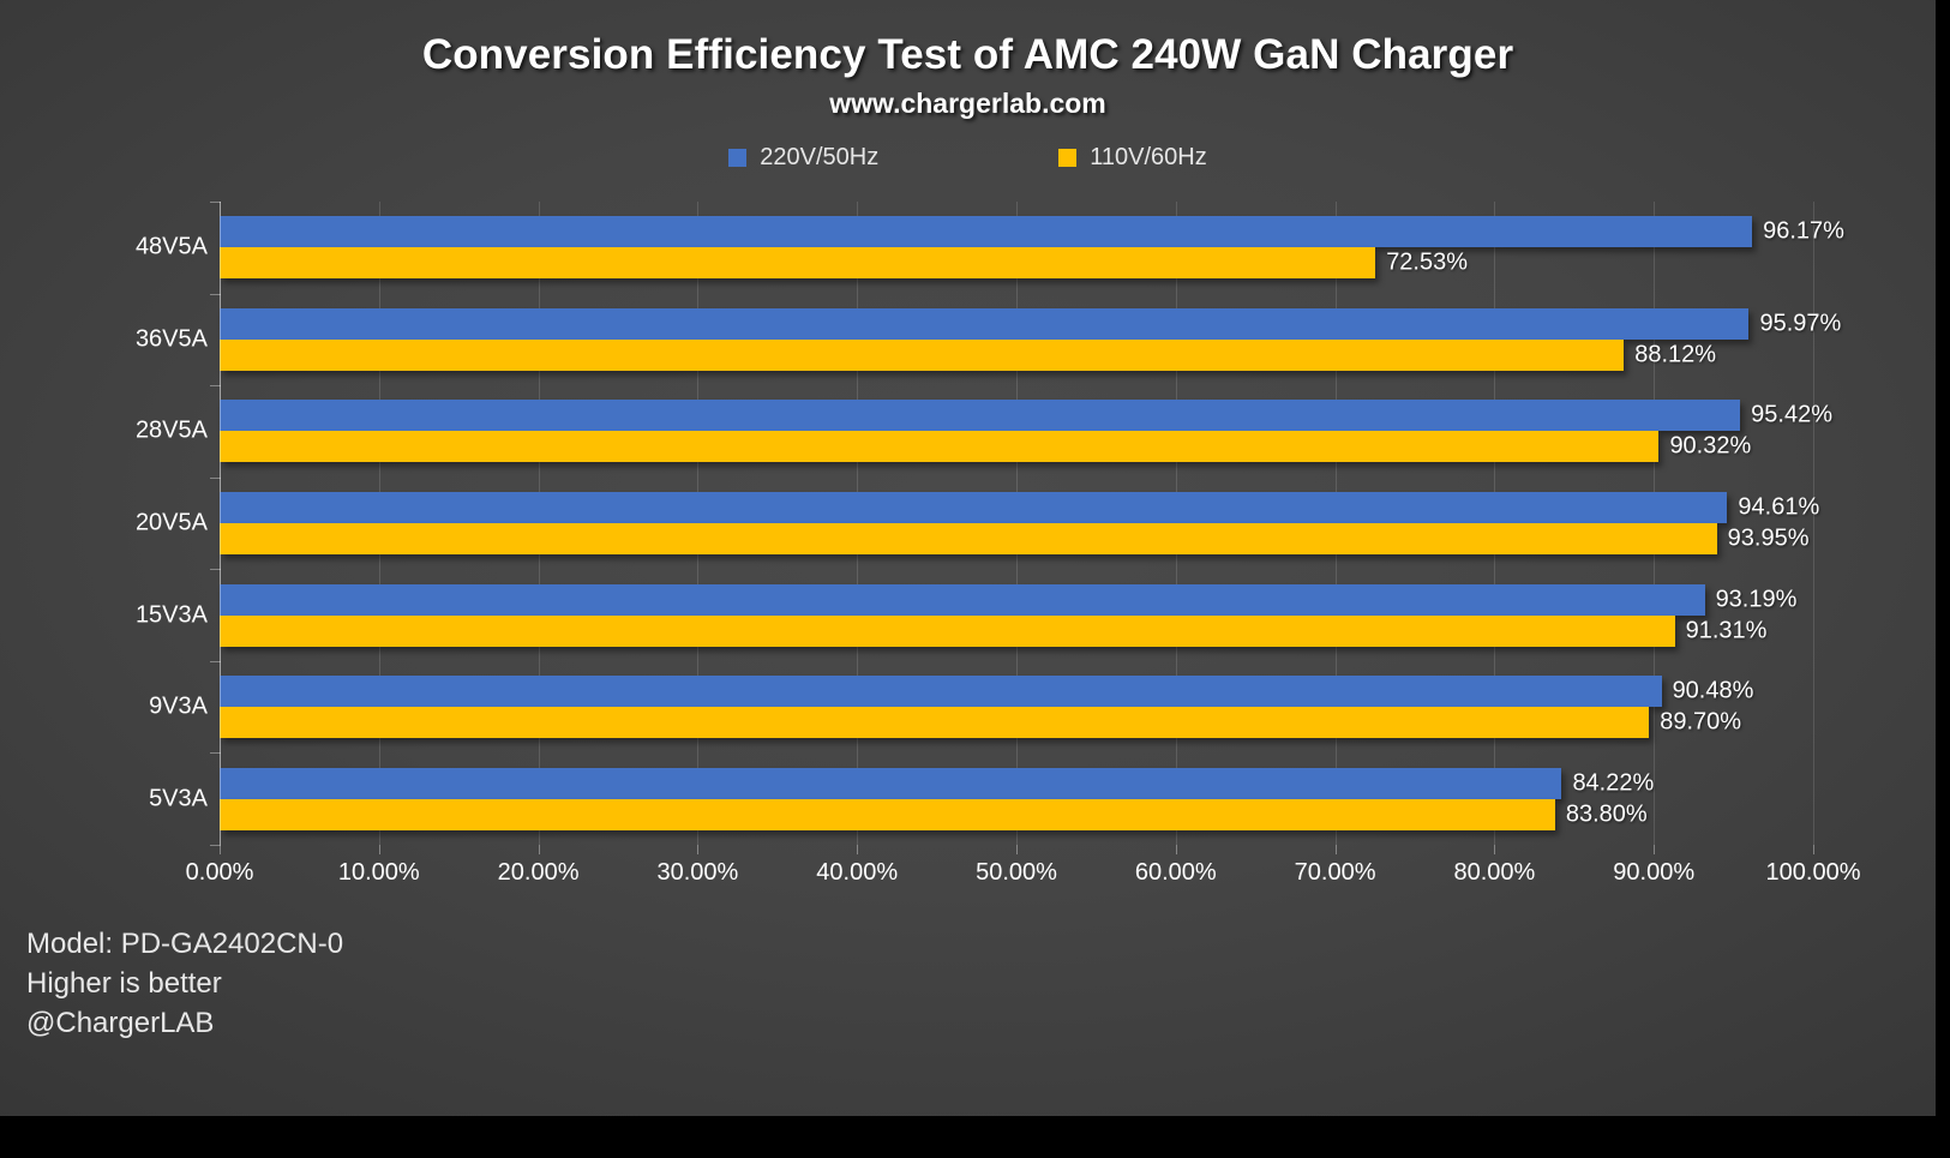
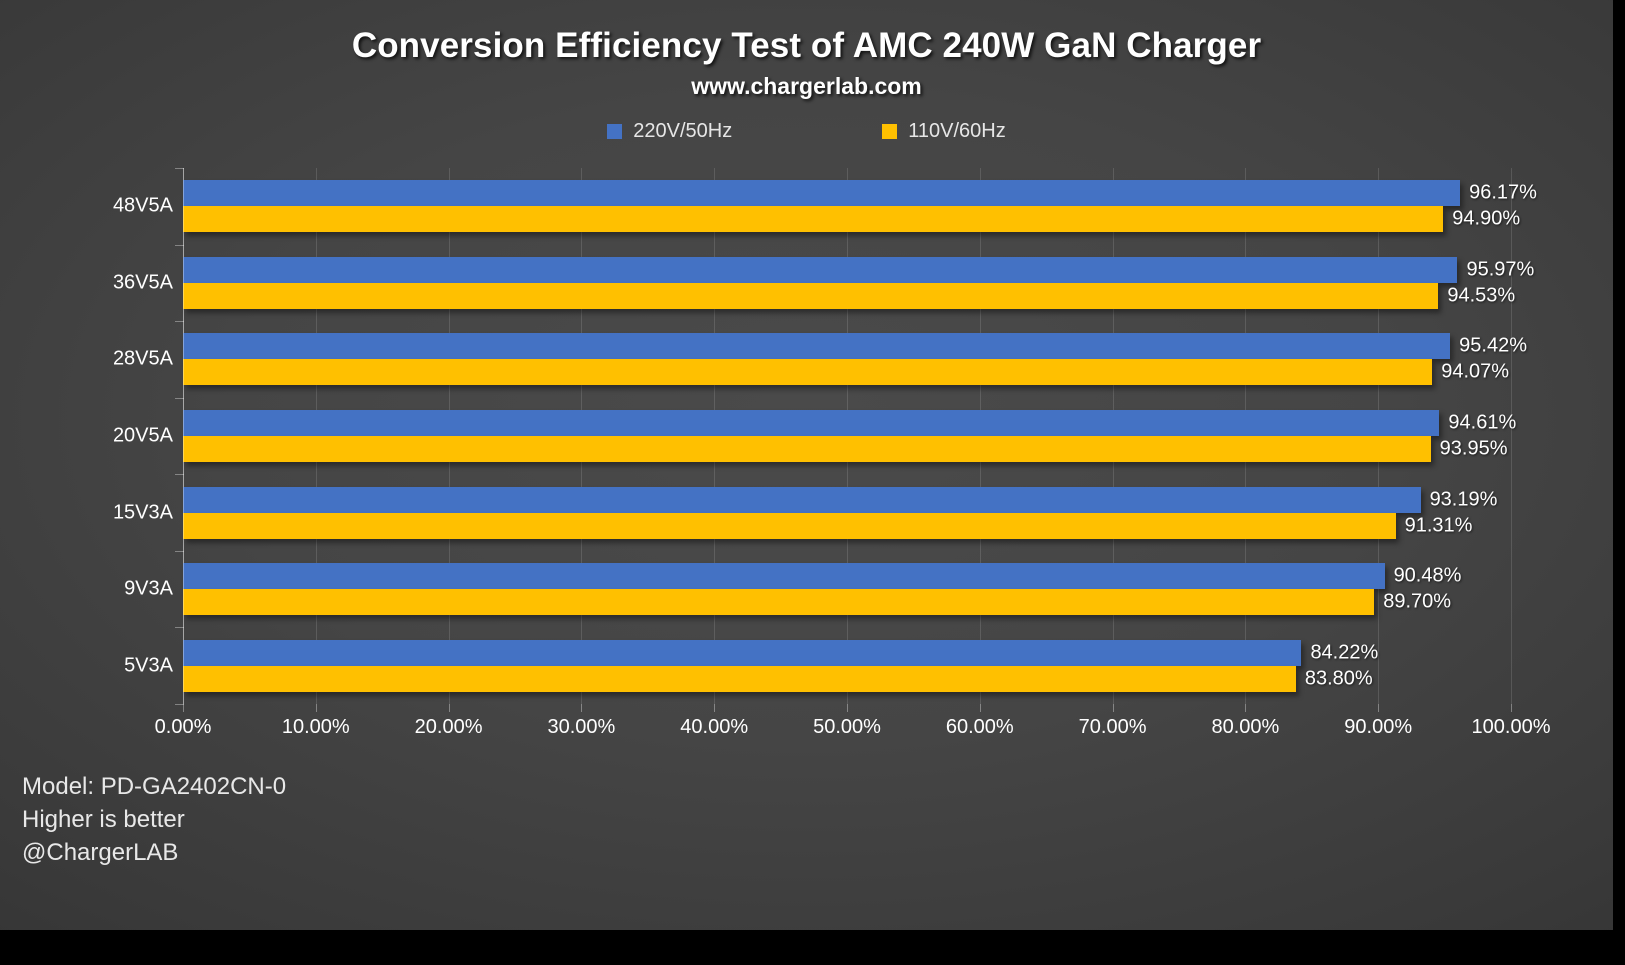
110V/60Hz/48V5A: 72.53% -> 94.90%
110V/60Hz/36V5A: 88.12% -> 94.53%
110V/60Hz/28V5A: 90.32% -> 94.07%
